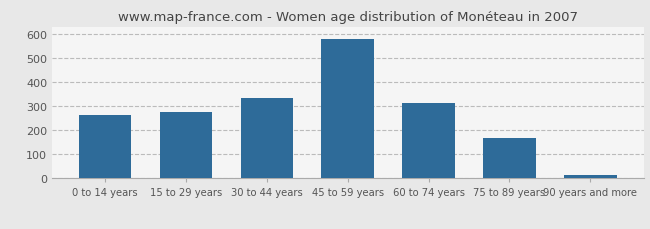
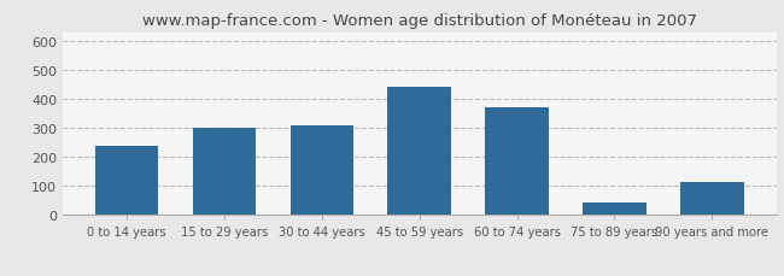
0 to 14 years: 262 -> 240
15 to 29 years: 276 -> 300
30 to 44 years: 335 -> 310
45 to 59 years: 577 -> 440
60 to 74 years: 315 -> 370
75 to 89 years: 168 -> 45
90 years and more: 14 -> 115
